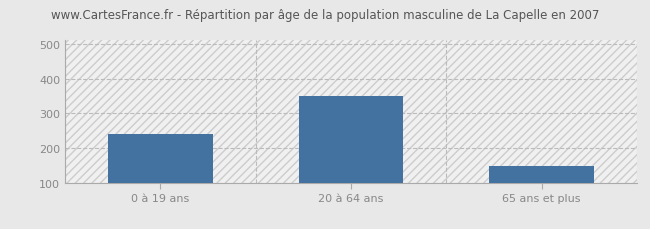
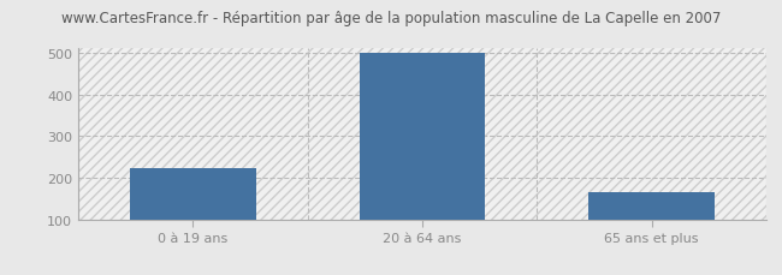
0 à 19 ans: 240 -> 225
20 à 64 ans: 350 -> 500
65 ans et plus: 150 -> 165
